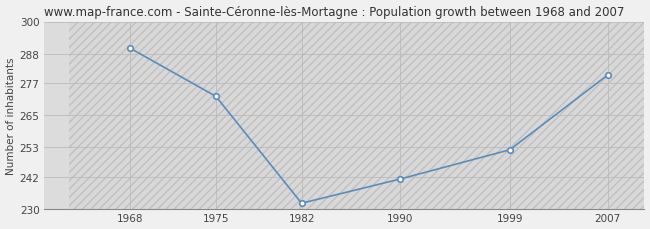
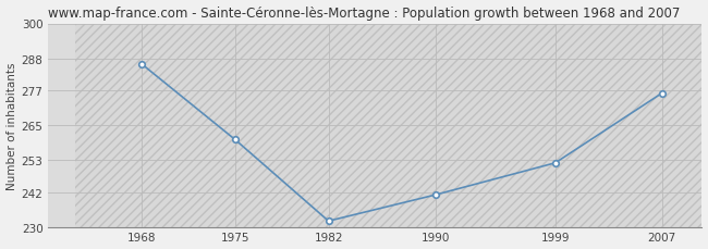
1968: 290 -> 286
1975: 272 -> 260
2007: 280 -> 276
